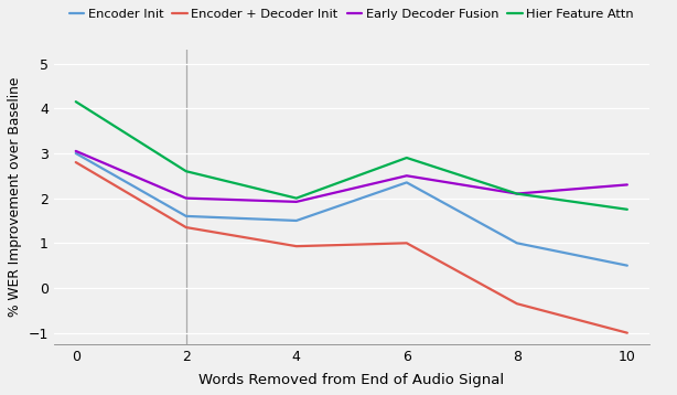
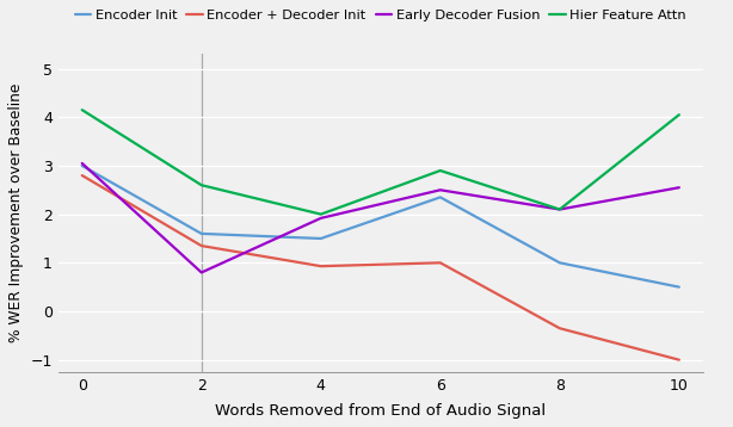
Early Decoder Fusion/2: 2.00 -> 0.80
Early Decoder Fusion/10: 2.30 -> 2.55
Hier Feature Attn/10: 1.75 -> 4.05
